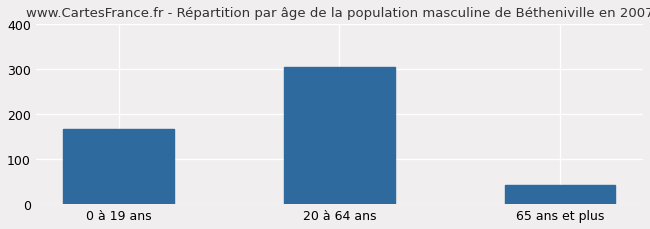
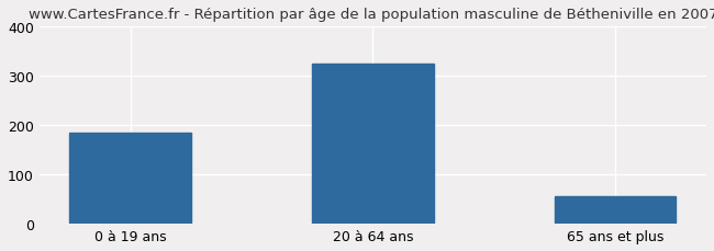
0 à 19 ans: 167 -> 185
20 à 64 ans: 304 -> 325
65 ans et plus: 42 -> 55
